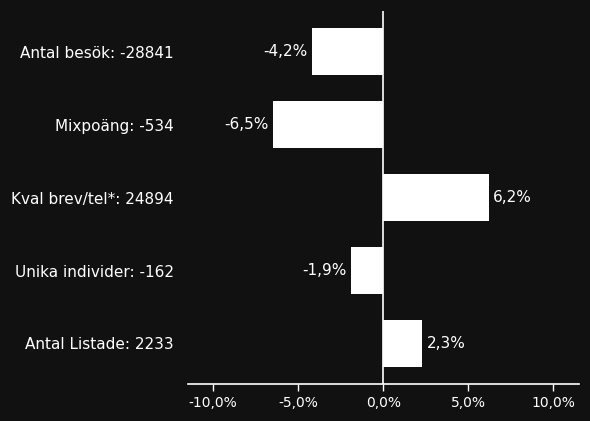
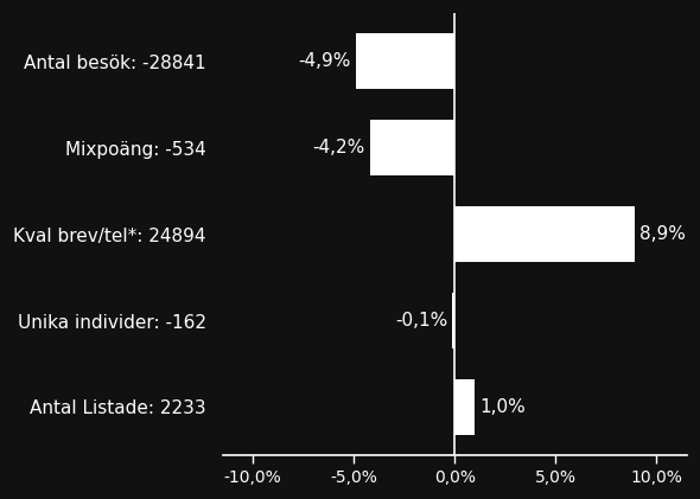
Antal besök: -28841: -4,2% -> -4,9%
Mixpoäng: -534: -6,5% -> -4,2%
Kval brev/tel*: 24894: 6,2% -> 8,9%
Unika individer: -162: -1,9% -> -0,1%
Antal Listade: 2233: 2,3% -> 1,0%
